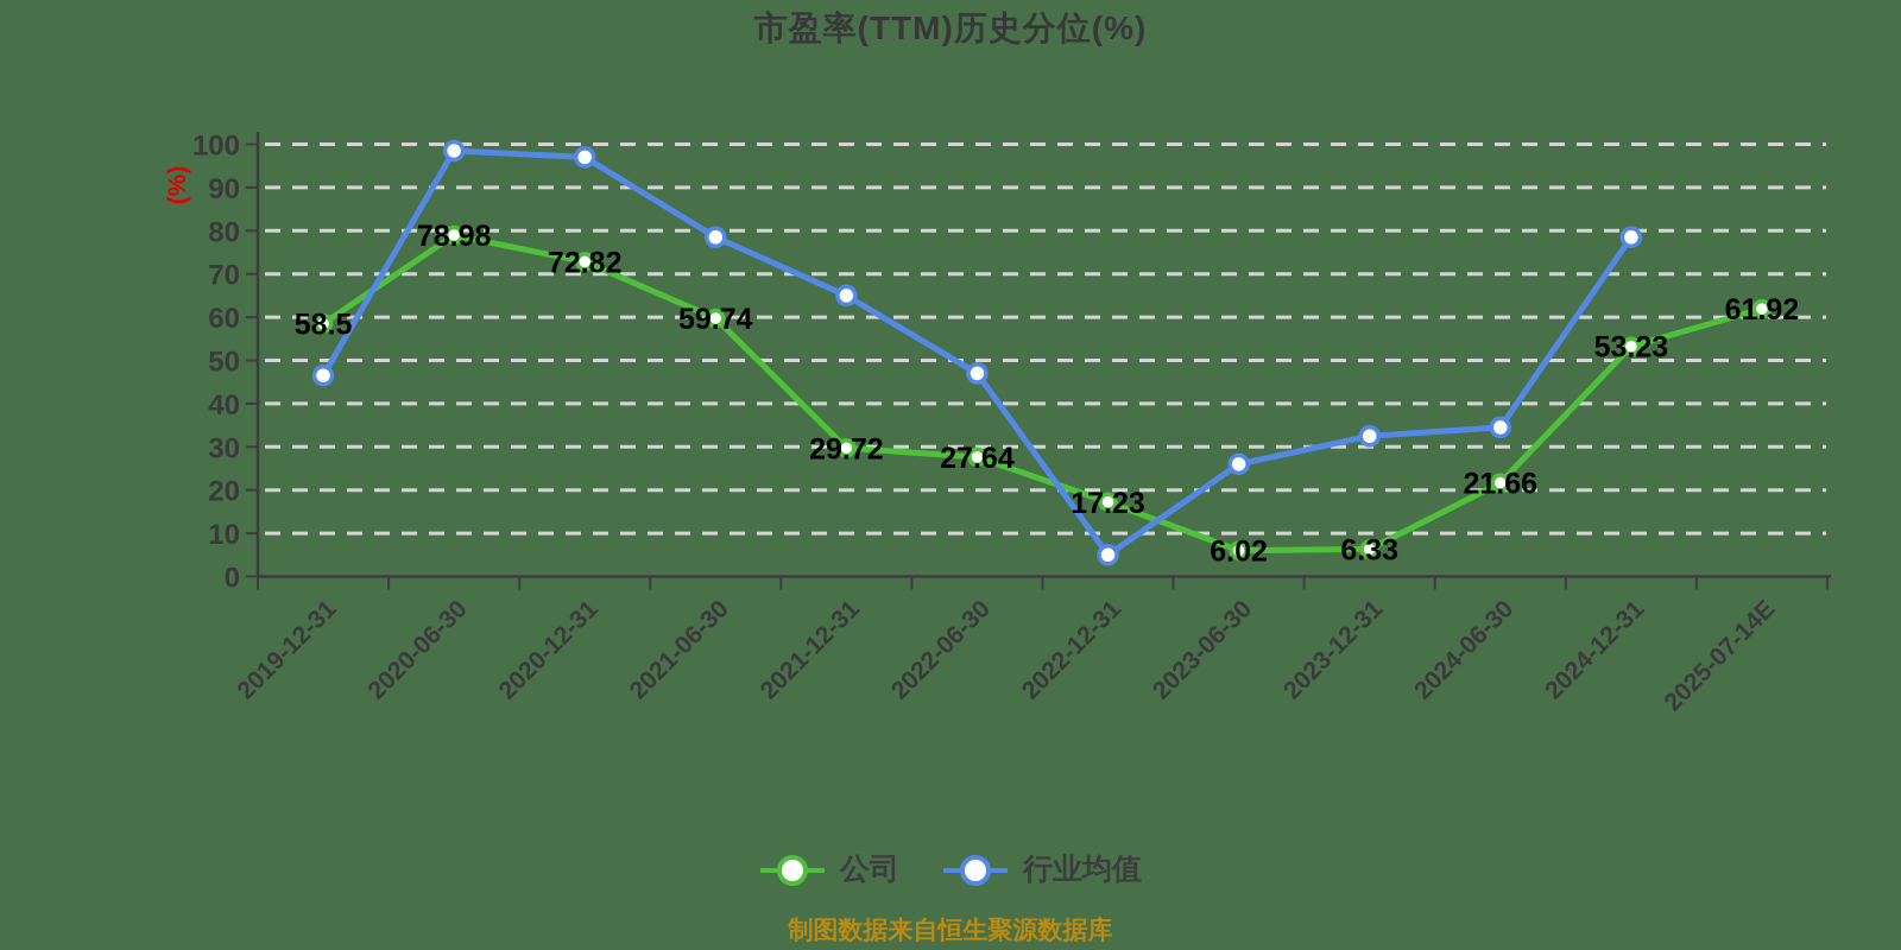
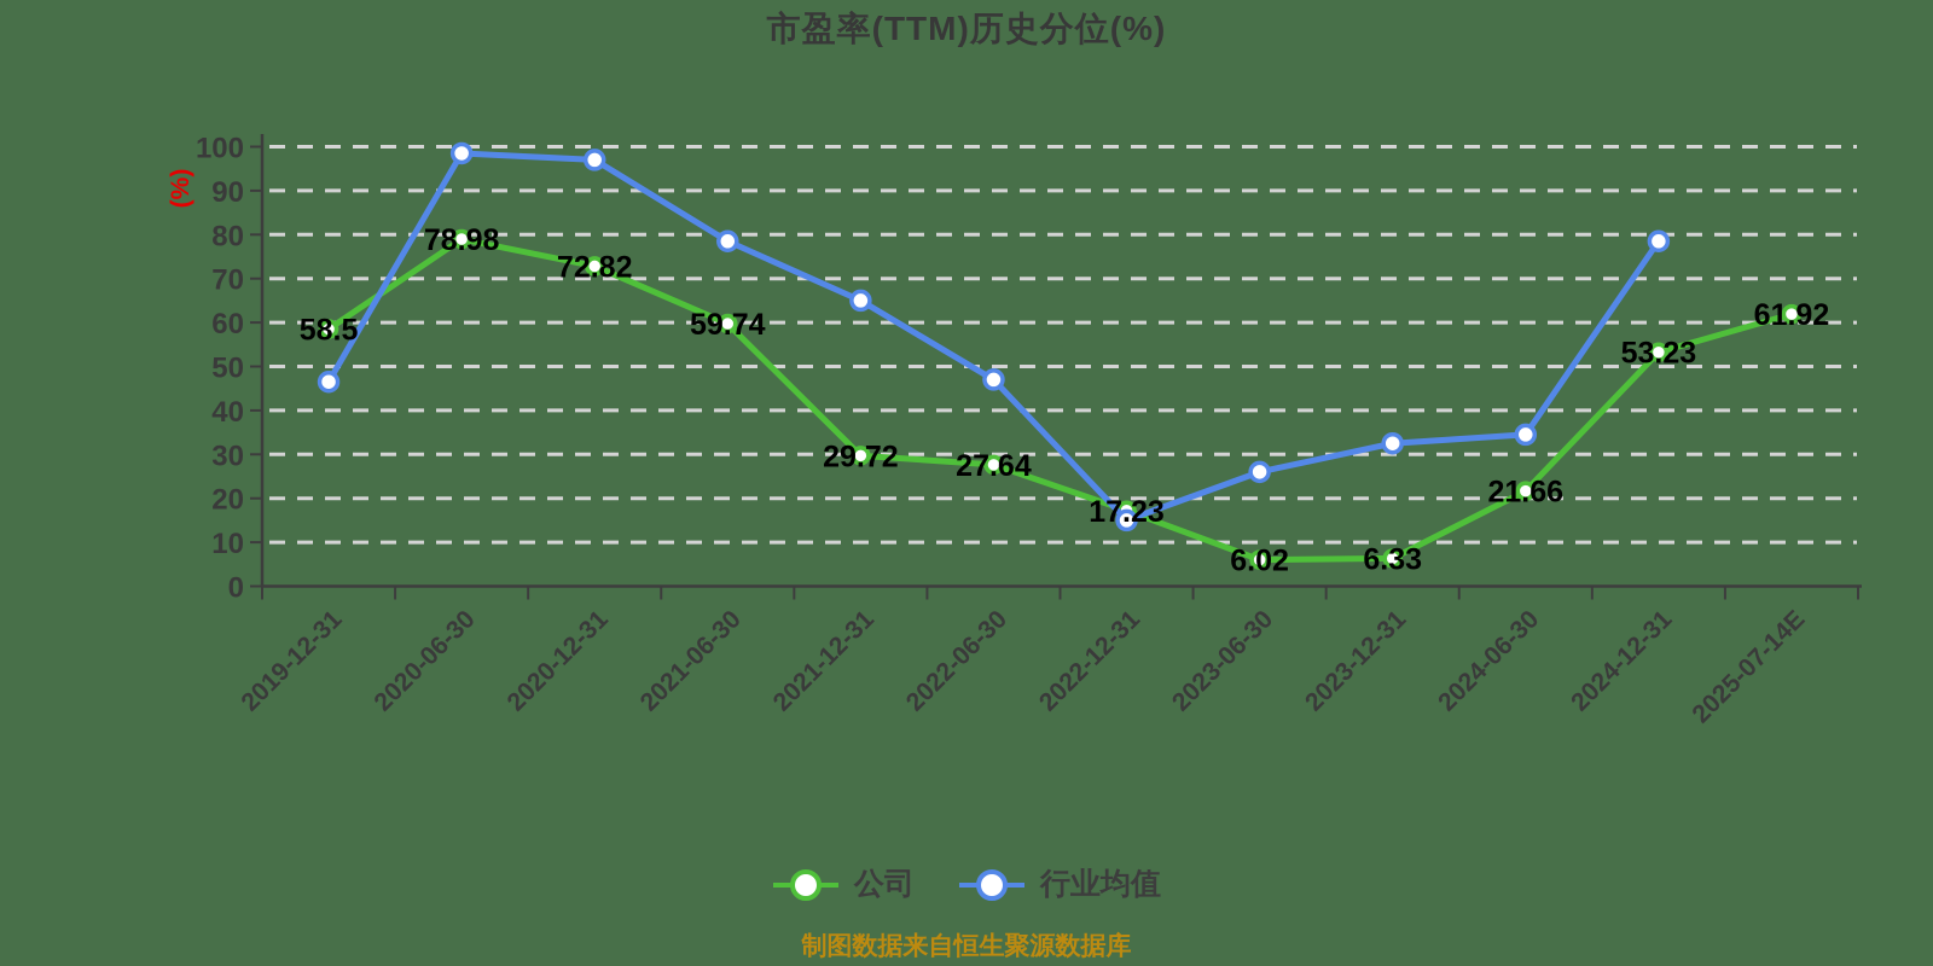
行业均值/2022-12-31: 5 -> 15
